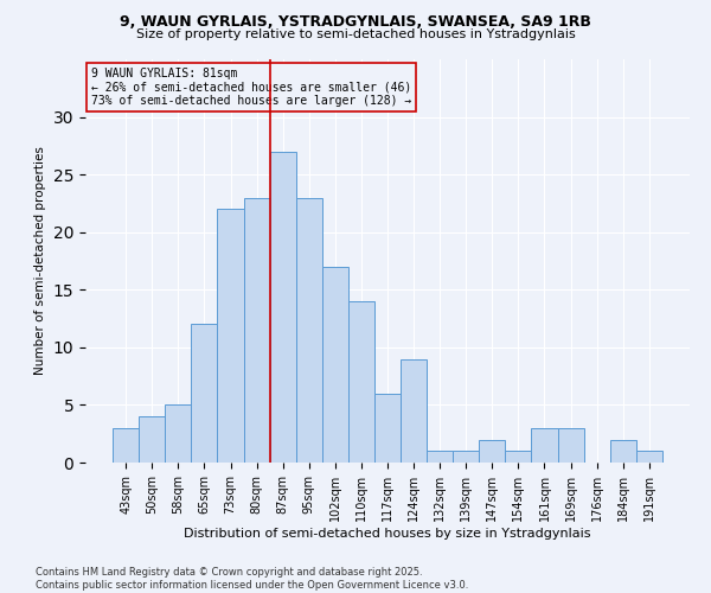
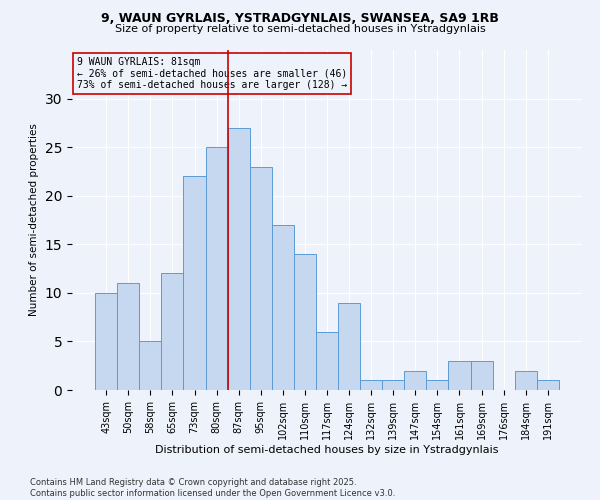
43sqm: 3 -> 10
50sqm: 4 -> 11
80sqm: 23 -> 25
